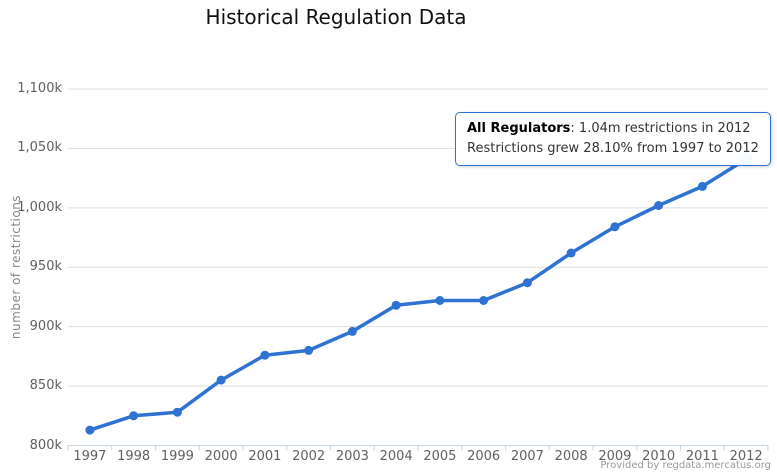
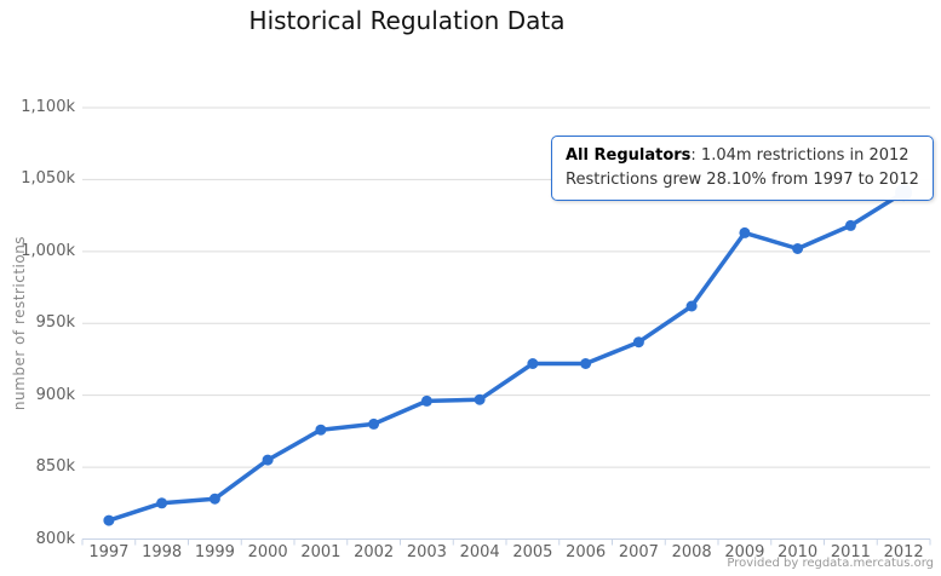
2004: 918k -> 897k
2009: 984k -> 1013k
